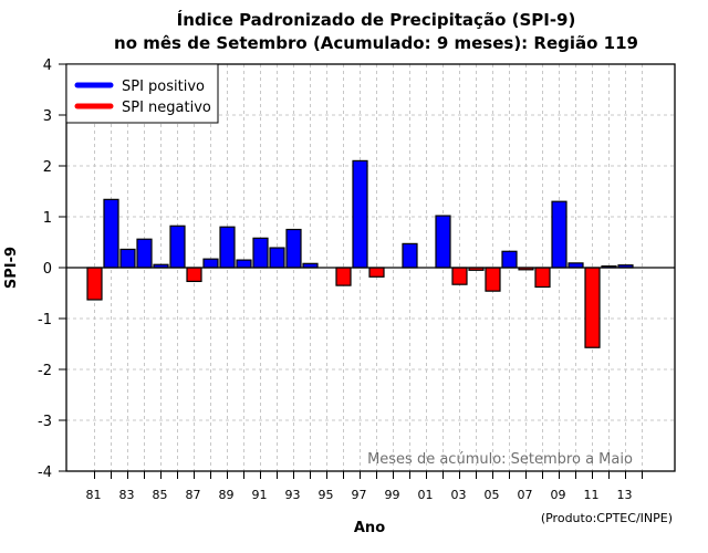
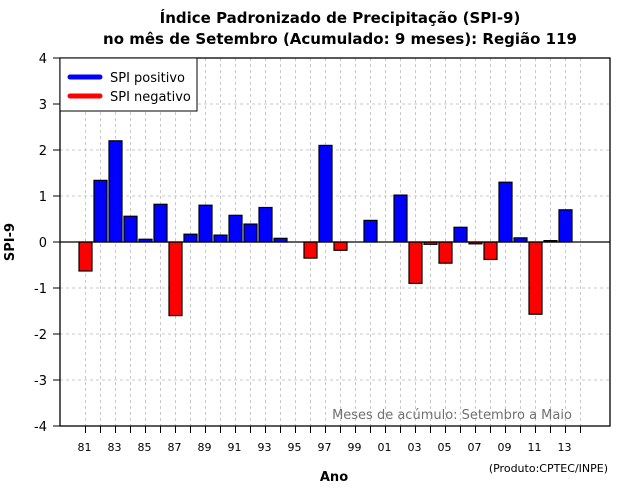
83: 0.4 -> 2.2
87: -0.3 -> -1.6
03: -0.3 -> -0.9
13: 0.1 -> 0.7
